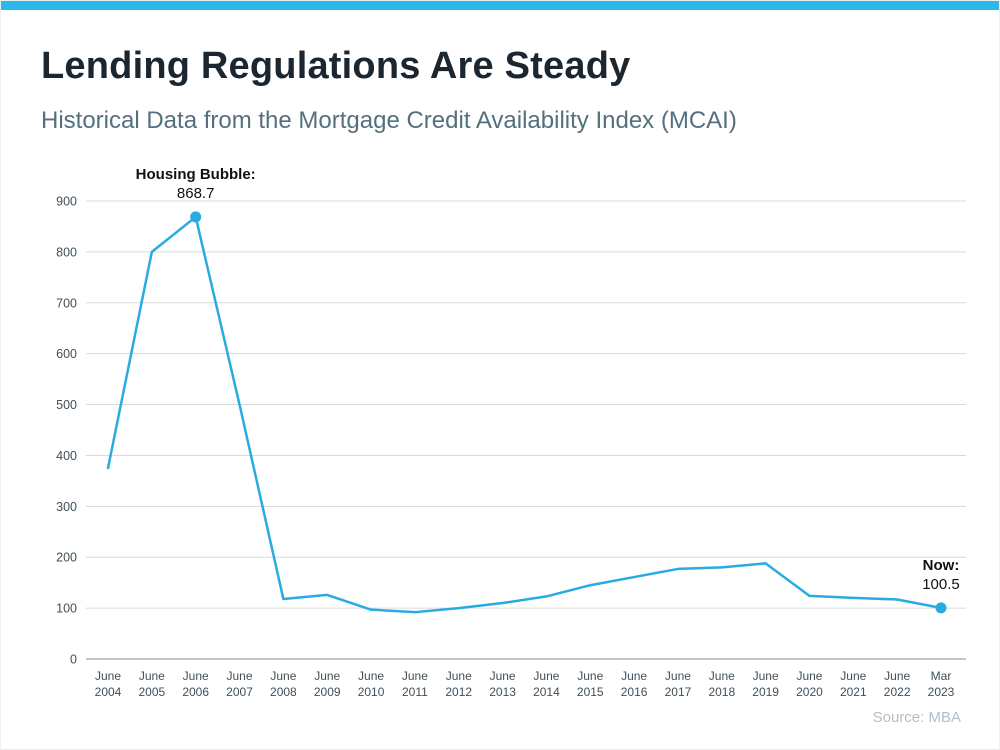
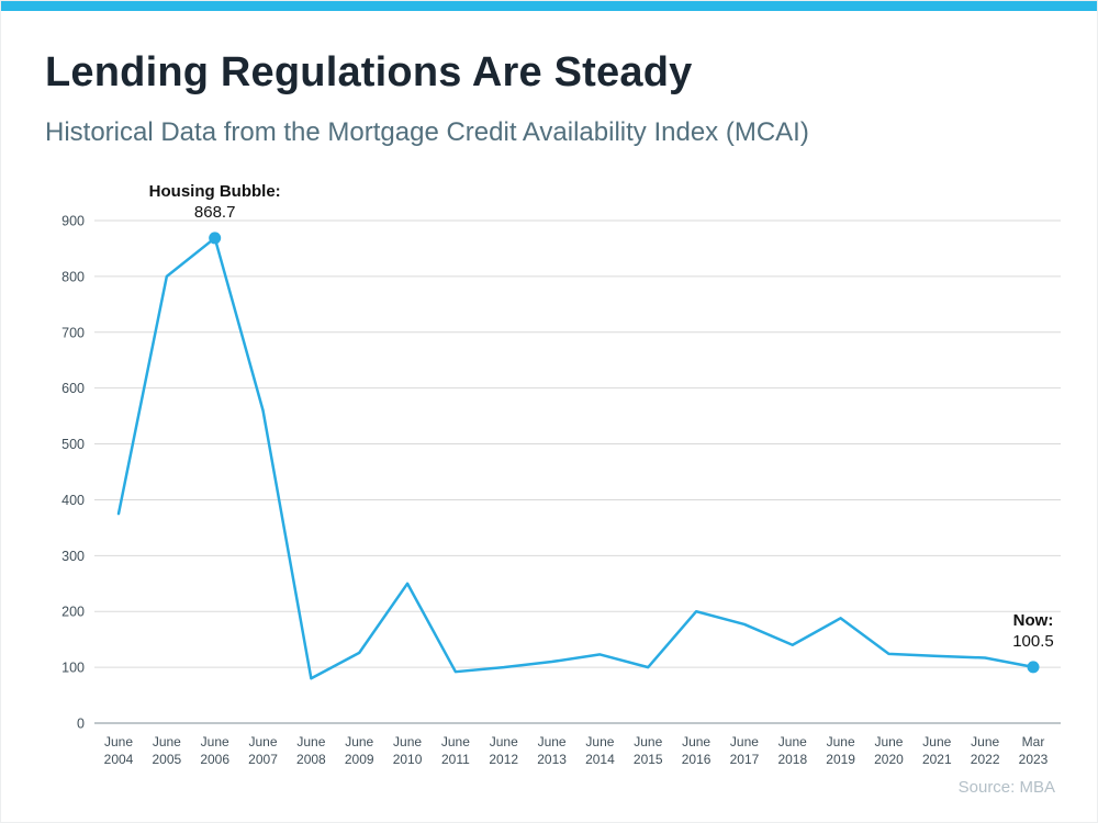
June 2007: 500 -> 560
June 2008: 120 -> 80
June 2010: 100 -> 250
June 2015: 140 -> 100
June 2016: 160 -> 200
June 2018: 180 -> 140
